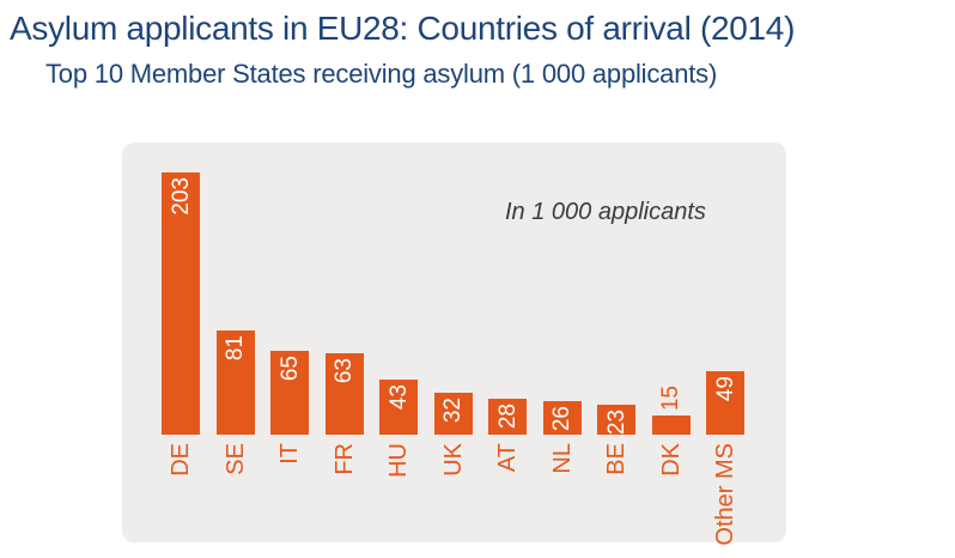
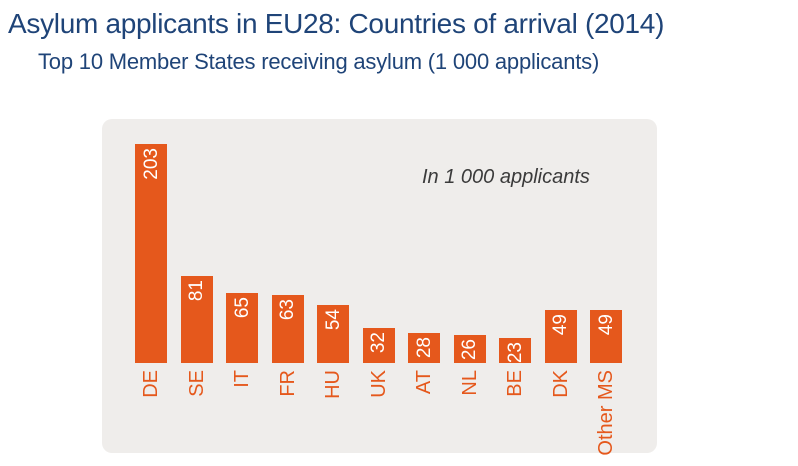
HU: 43 -> 54
DK: 15 -> 49
